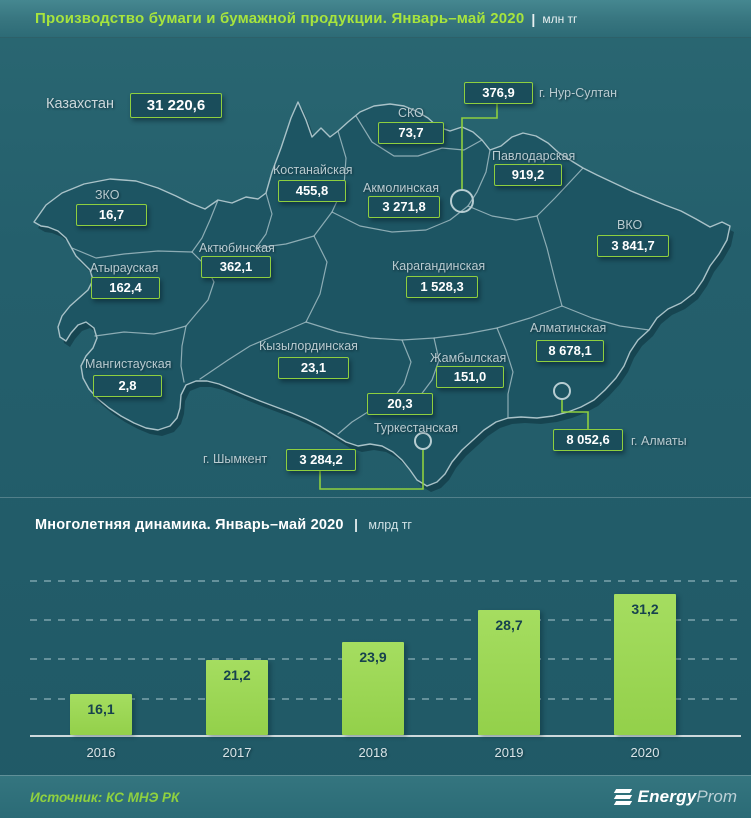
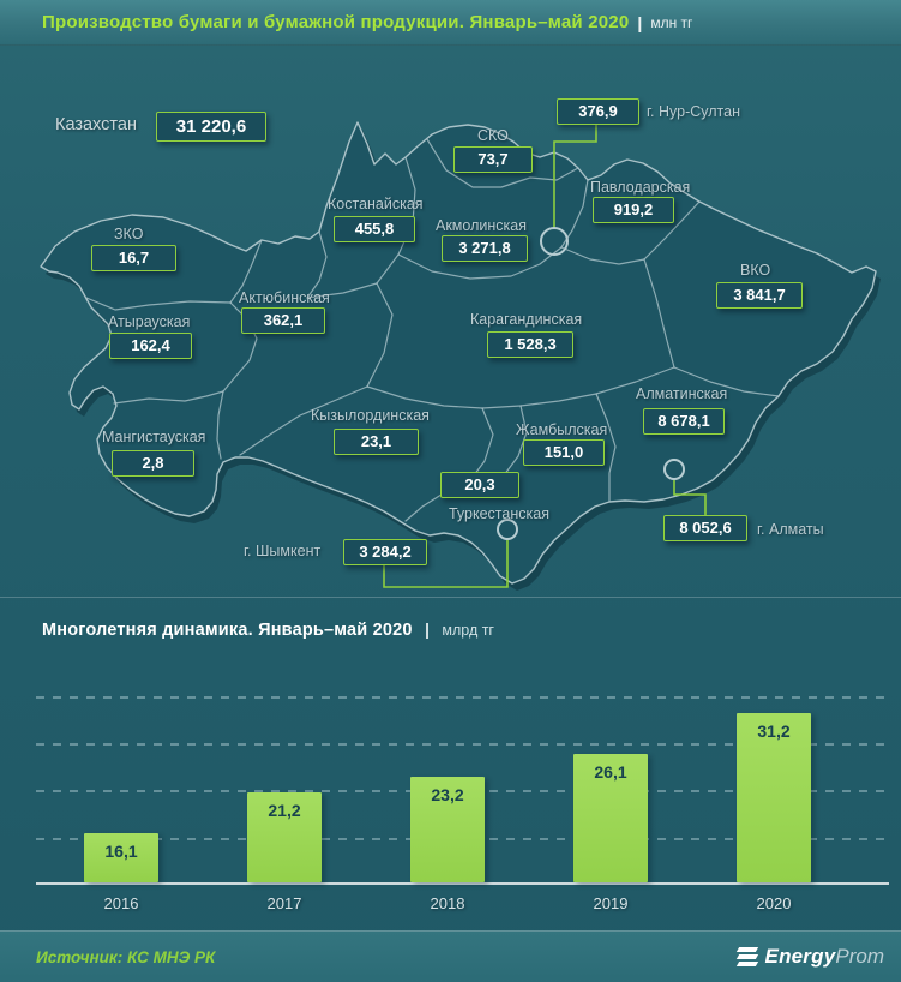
2018: 23,9 -> 23,2
2019: 28,7 -> 26,1
